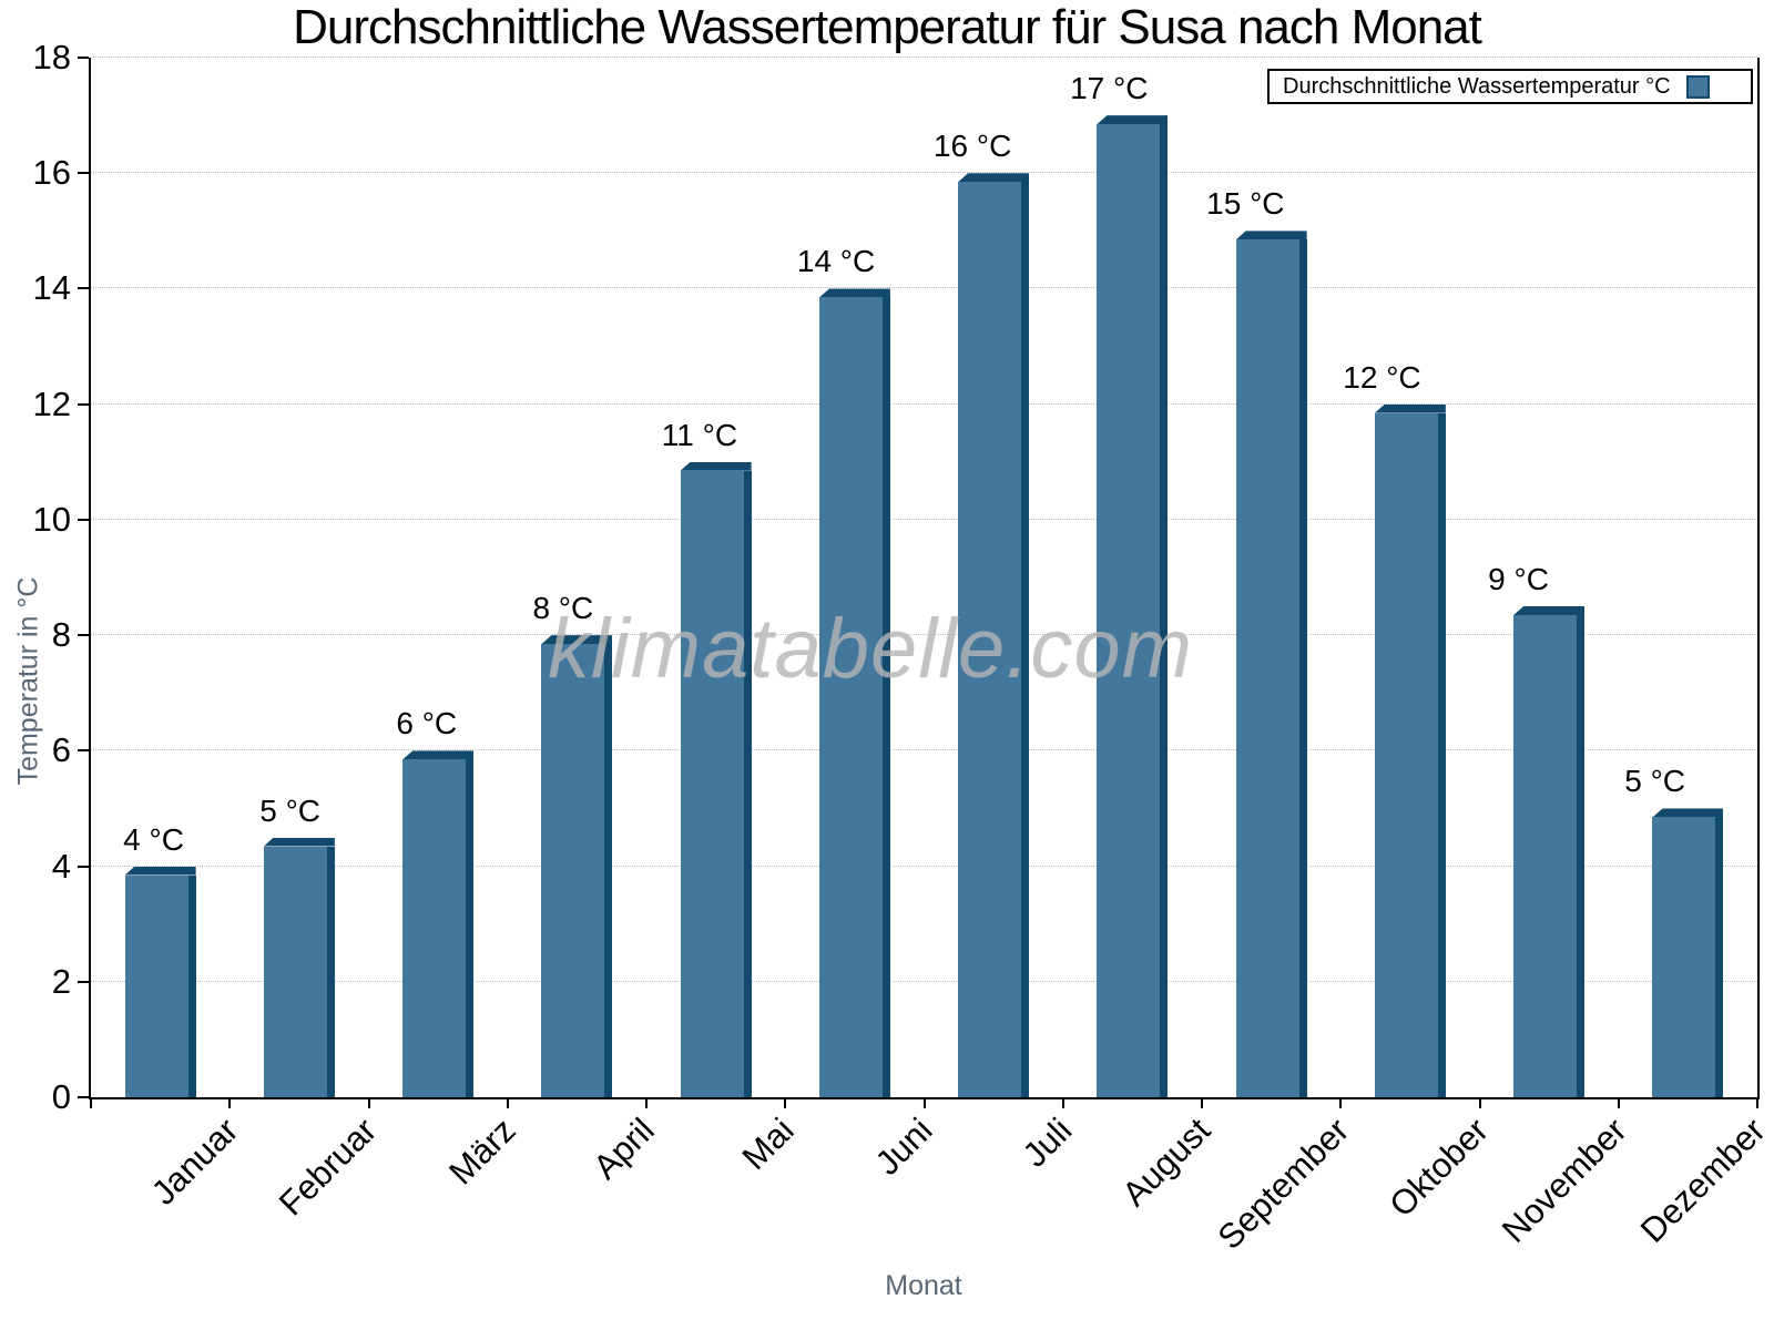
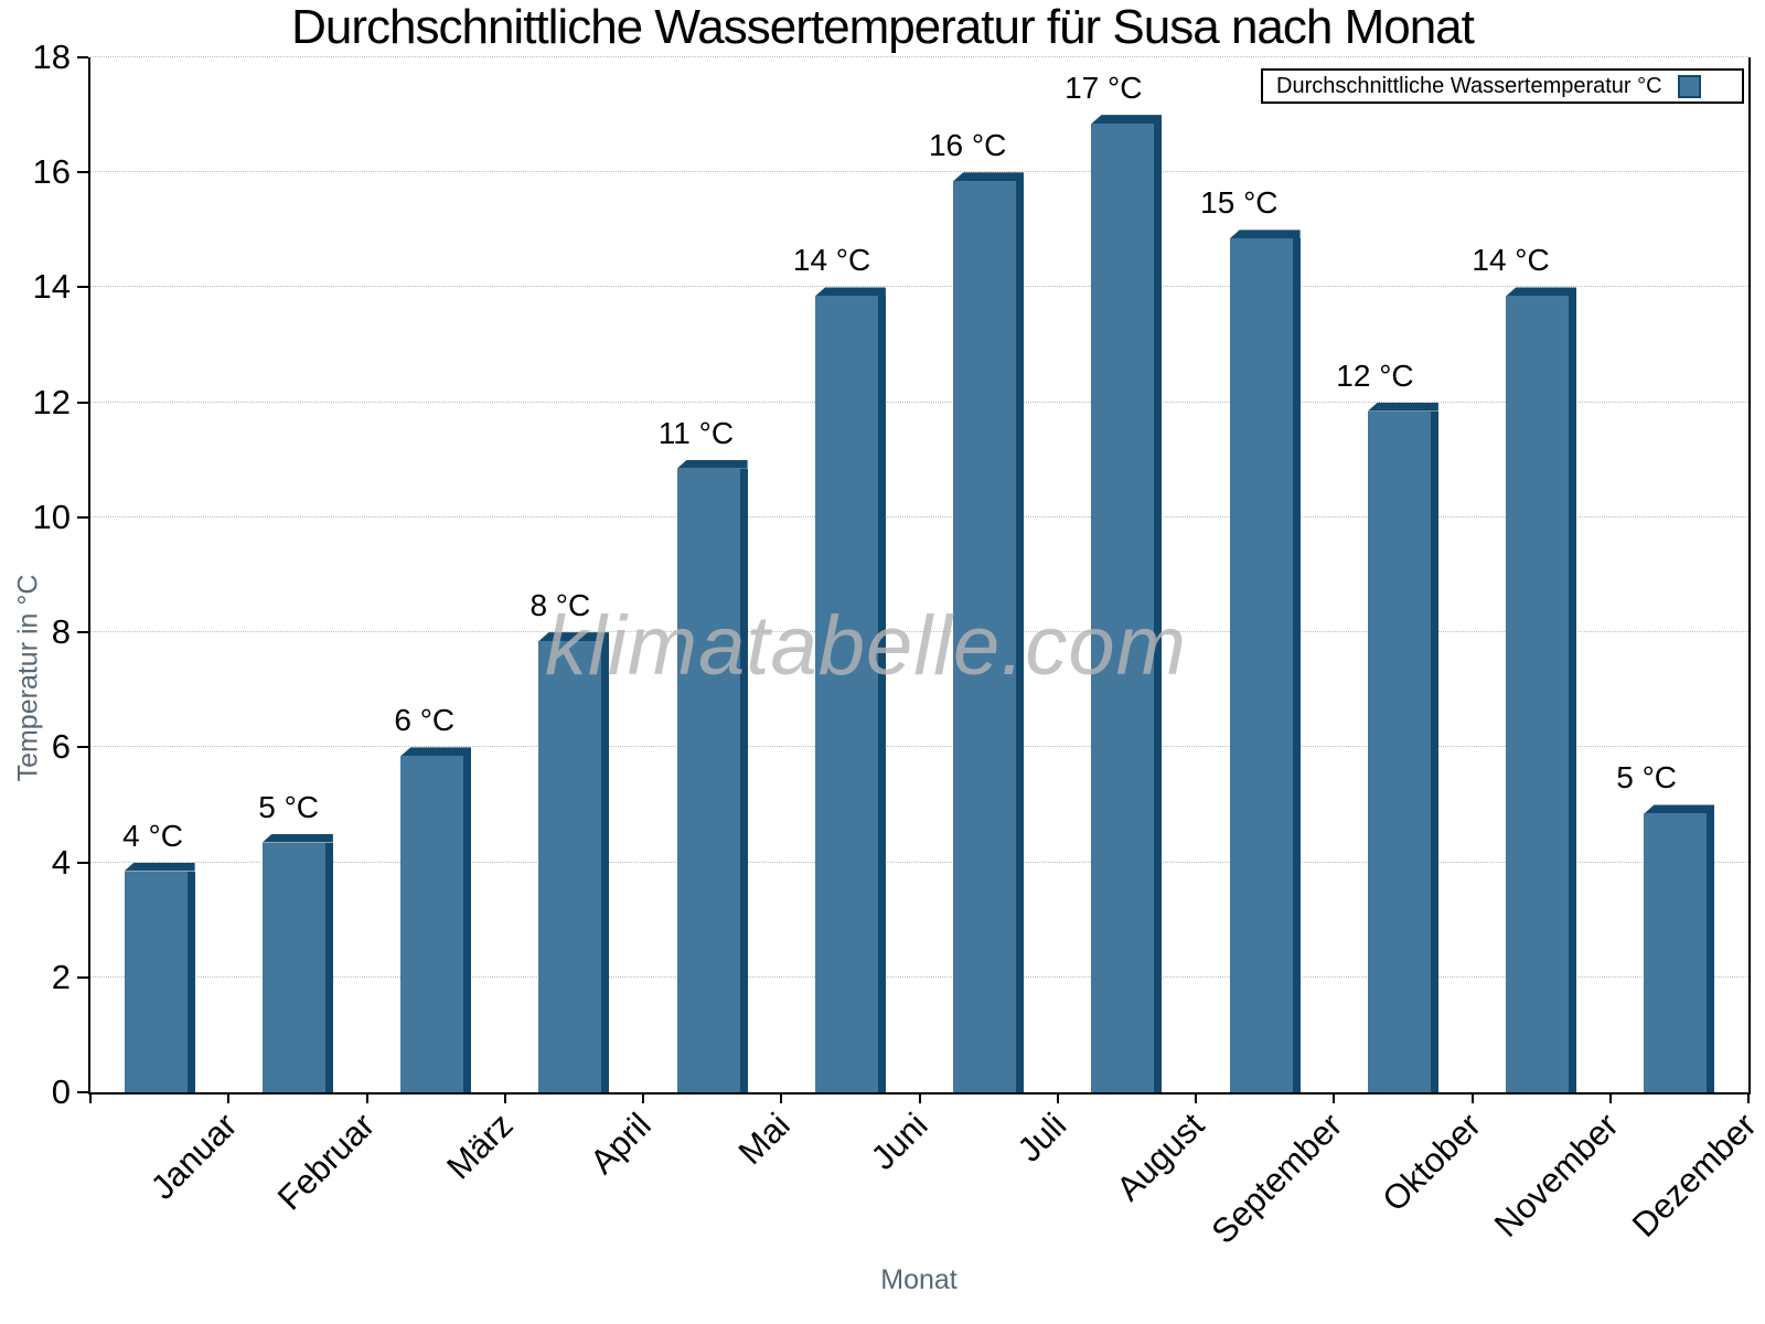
November: 9 -> 14
